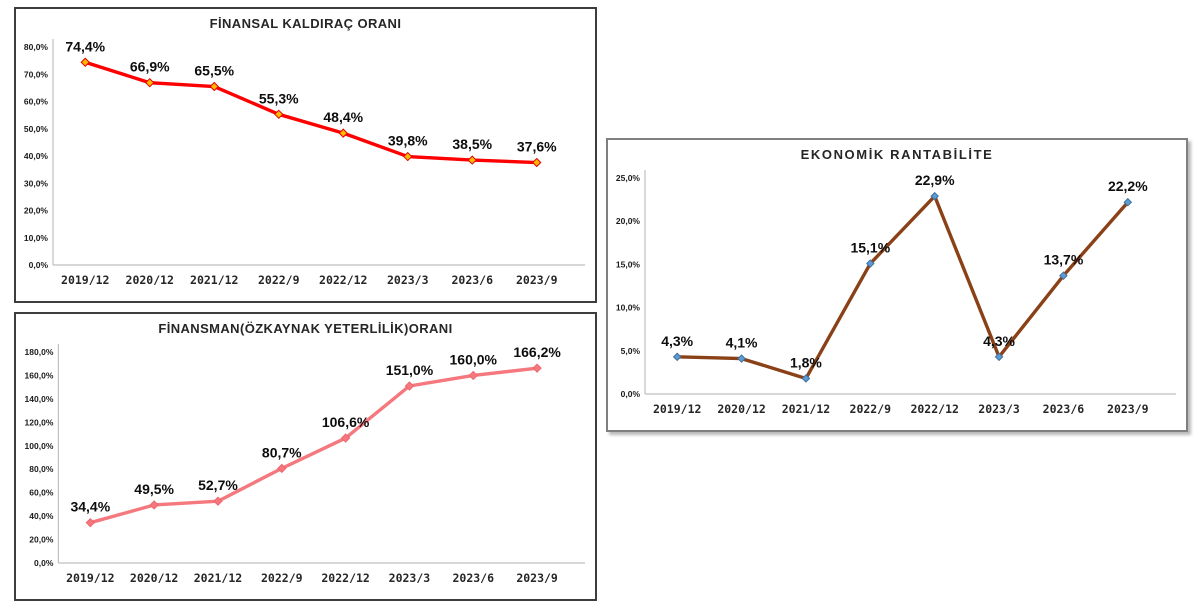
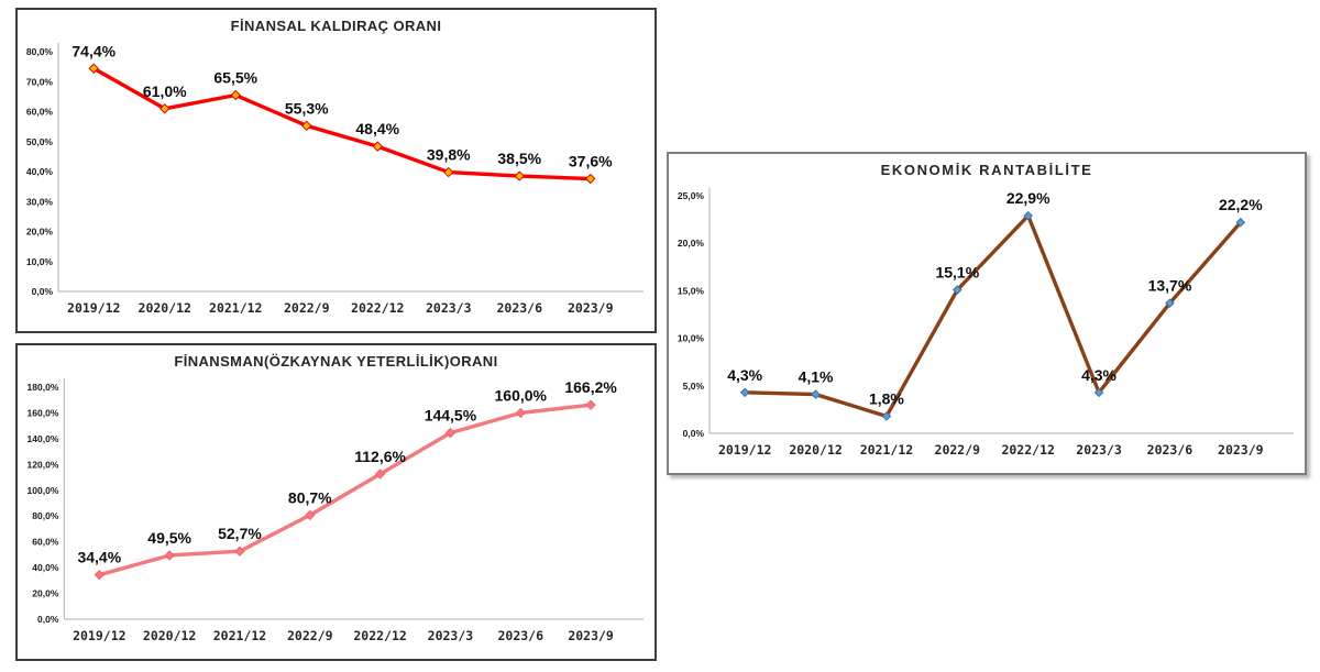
FİNANSAL KALDIRAÇ ORANI/2020/12: 66,9% -> 61,0%
FİNANSMAN(ÖZKAYNAK YETERLİLİK)ORANI/2022/12: 106,6% -> 112,6%
FİNANSMAN(ÖZKAYNAK YETERLİLİK)ORANI/2023/3: 151,0% -> 144,5%
